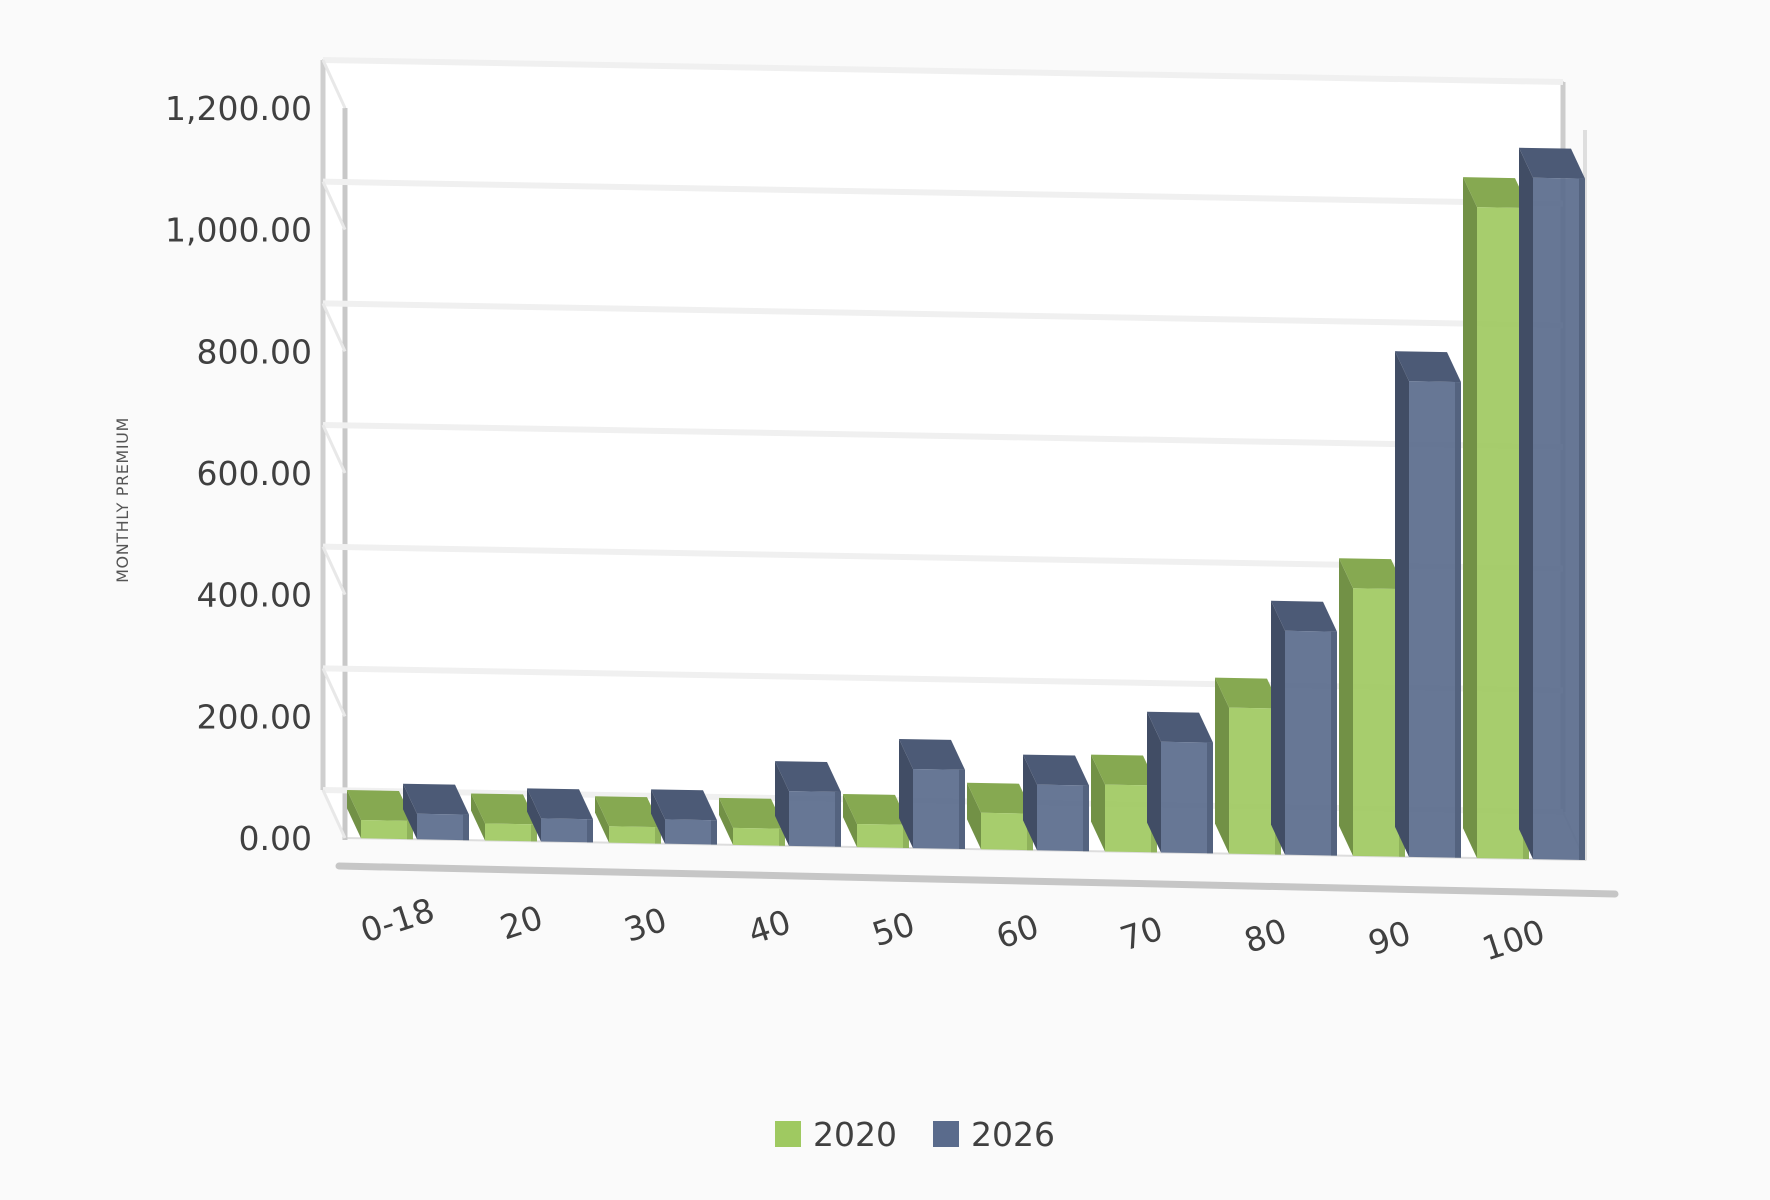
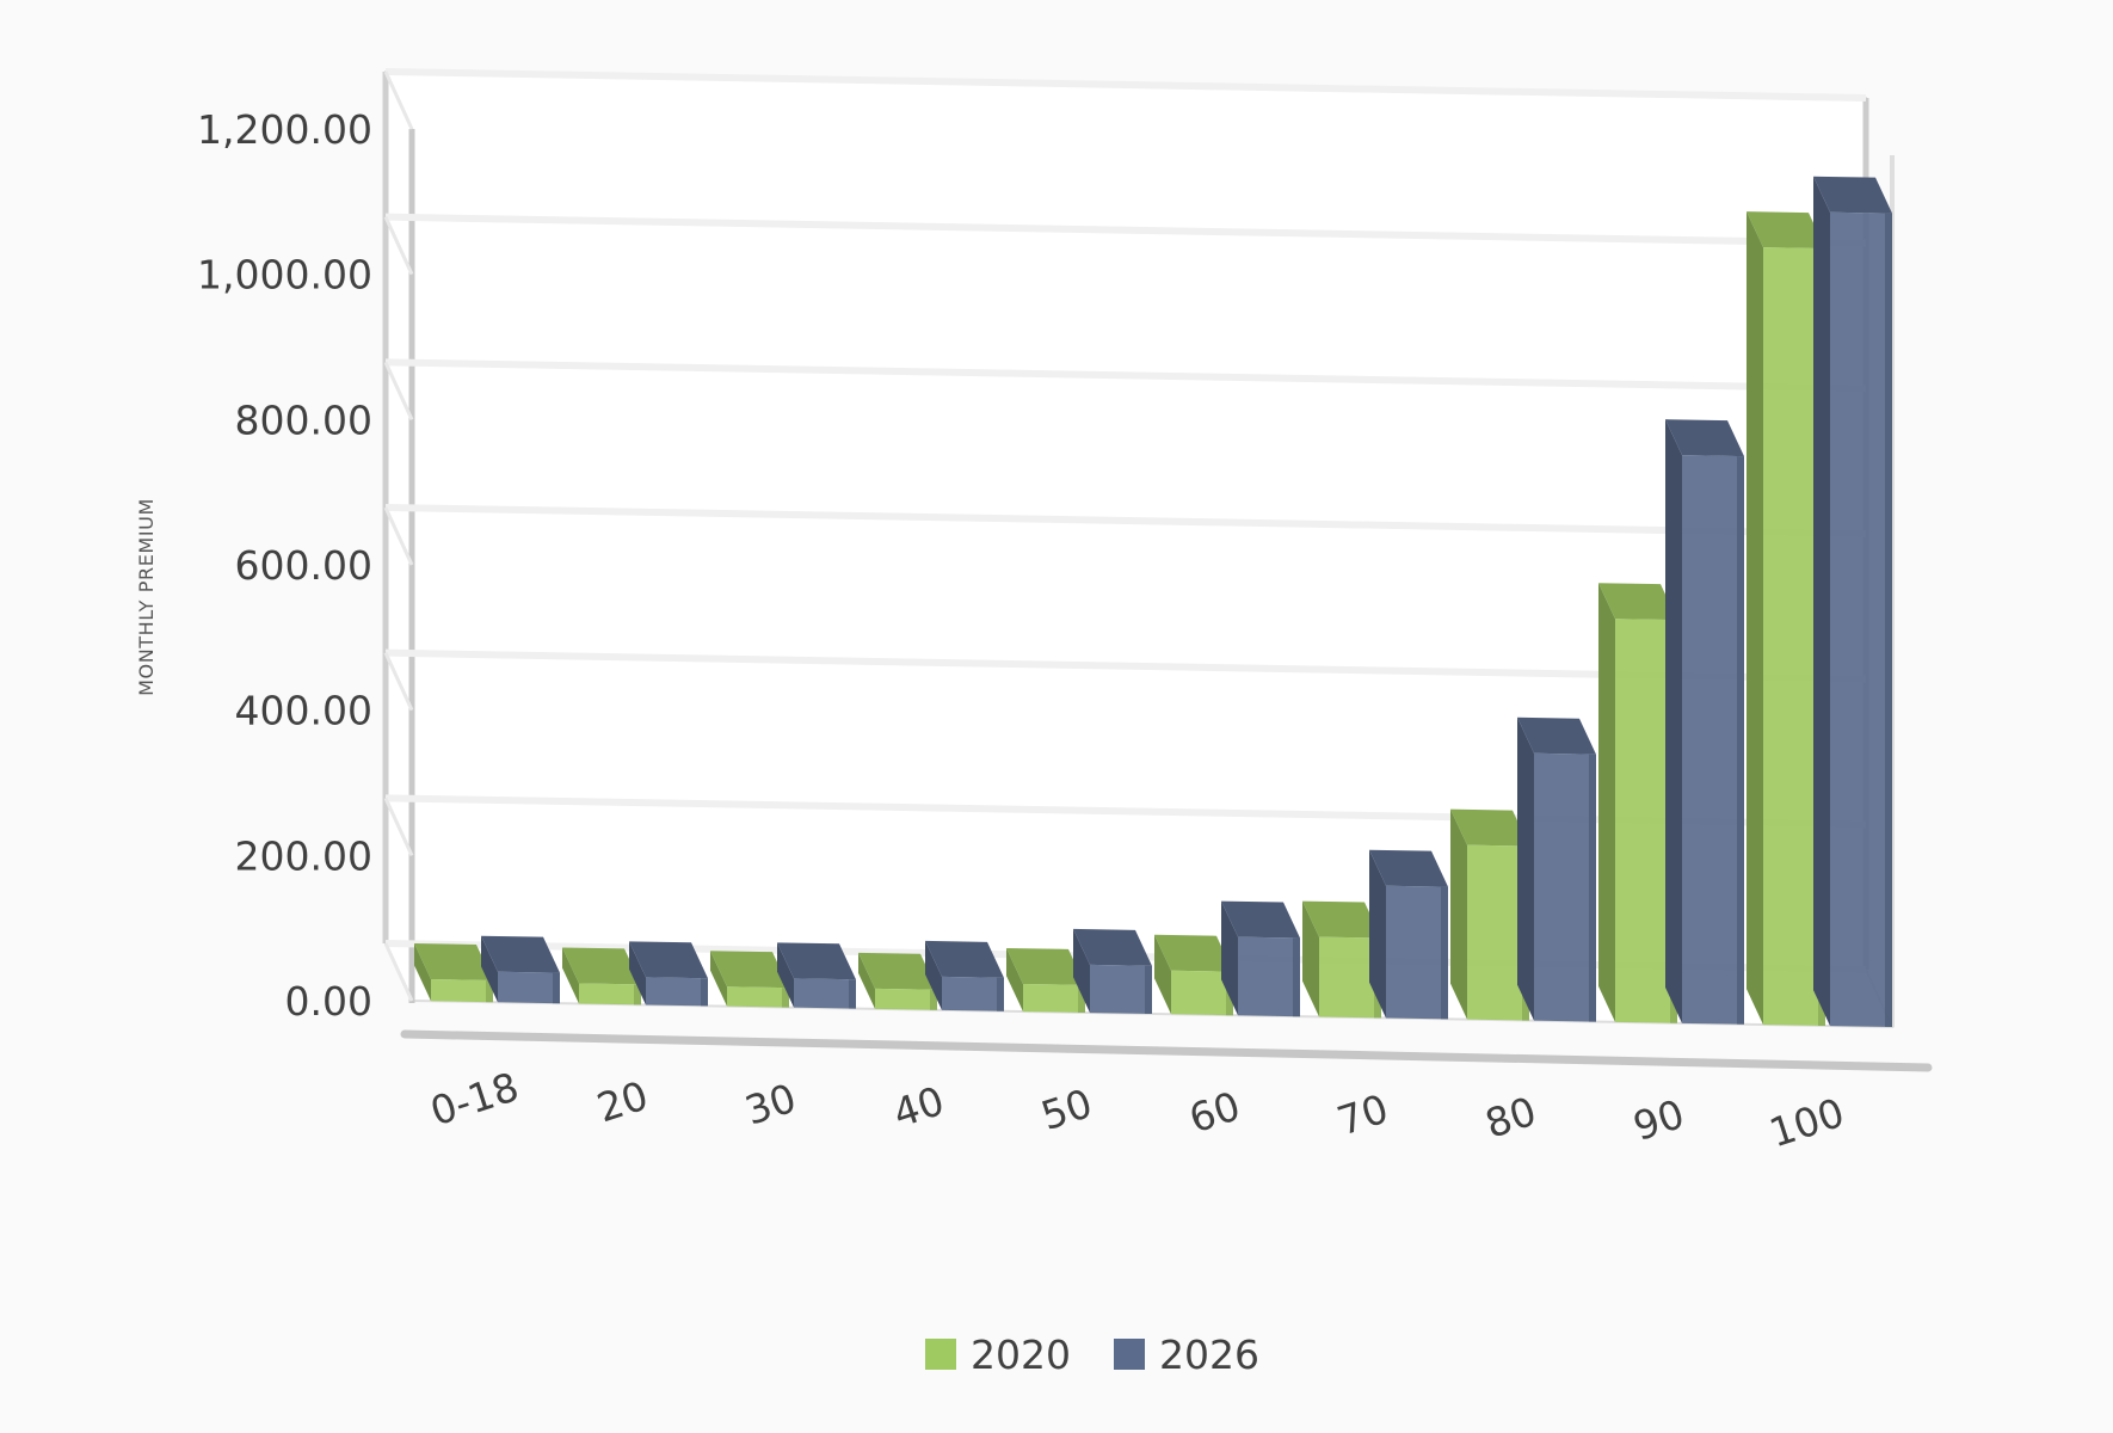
2026/40: 90 -> 50
2026/50: 130 -> 70
2020/90: 440 -> 560
